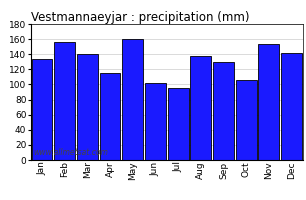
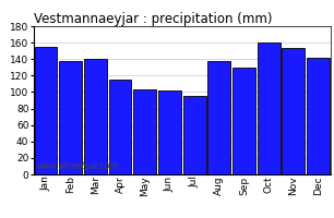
Jan: 134 -> 155
Feb: 156 -> 137
May: 160 -> 103
Oct: 106 -> 160
